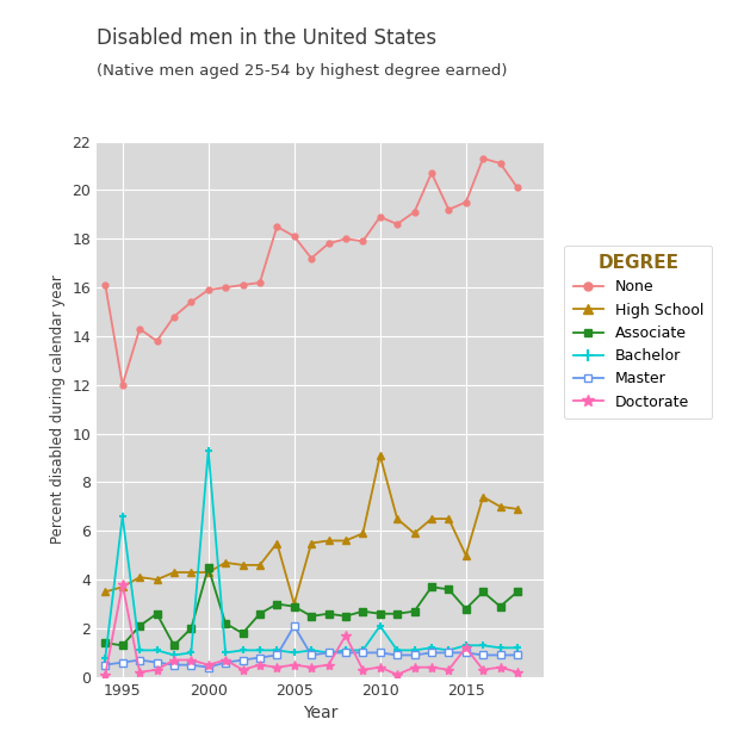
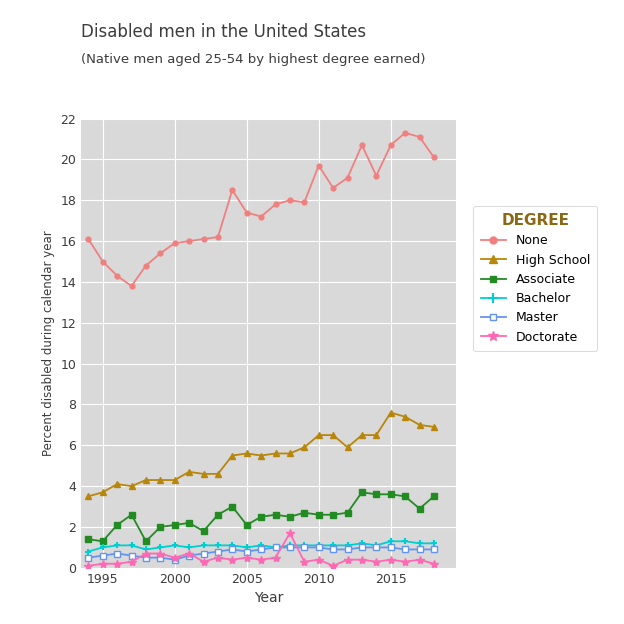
None/1995: 12.0 -> 15.0
Bachelor/1995: 6.6 -> 1.0
Doctorate/1995: 3.8 -> 0.2
Associate/2000: 4.5 -> 2.1
Bachelor/2000: 9.3 -> 1.1
None/2005: 18.1 -> 17.4
High School/2005: 3.0 -> 5.6
Associate/2005: 2.9 -> 2.1
Master/2005: 2.1 -> 0.8
None/2010: 18.9 -> 19.7
High School/2010: 9.1 -> 6.5
Bachelor/2010: 2.1 -> 1.1
None/2015: 19.5 -> 20.7
High School/2015: 5.0 -> 7.6
Associate/2015: 2.8 -> 3.6
Doctorate/2015: 1.2 -> 0.4
